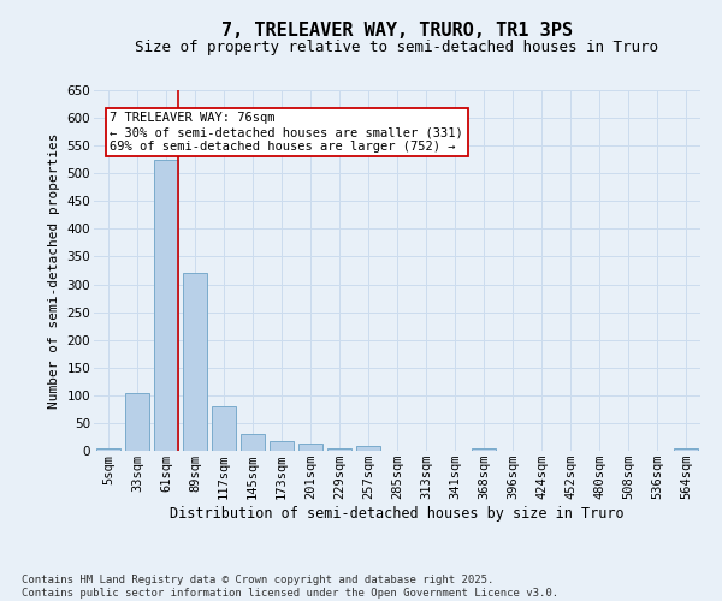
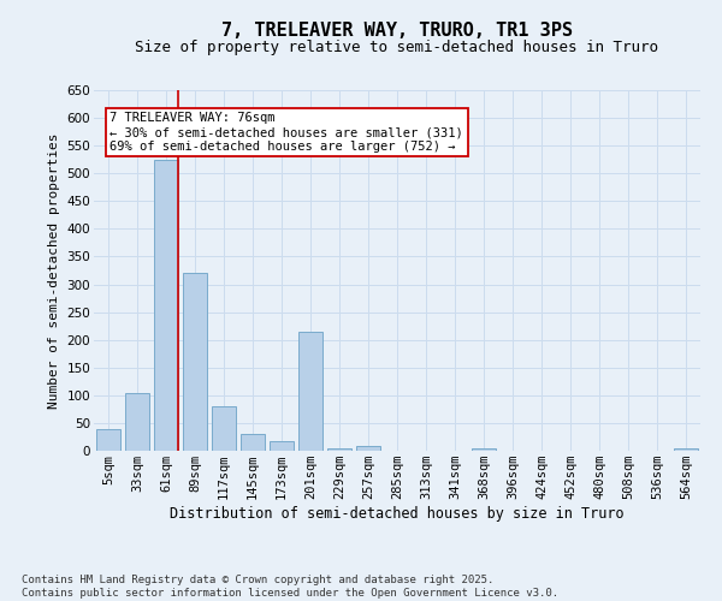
5sqm: 5 -> 40
201sqm: 14 -> 215
